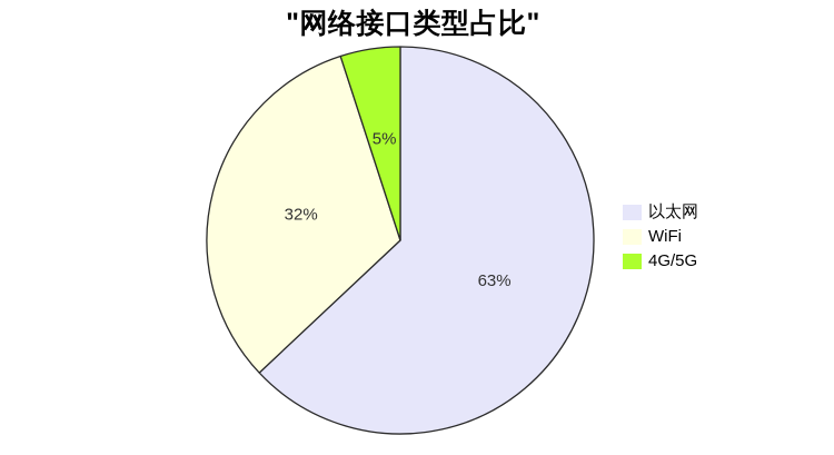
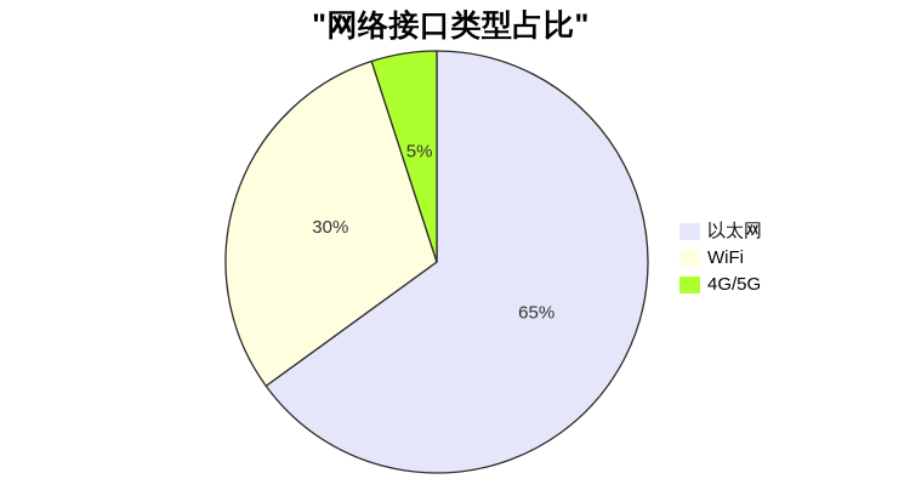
以太网: 63% -> 65%
WiFi: 32% -> 30%
